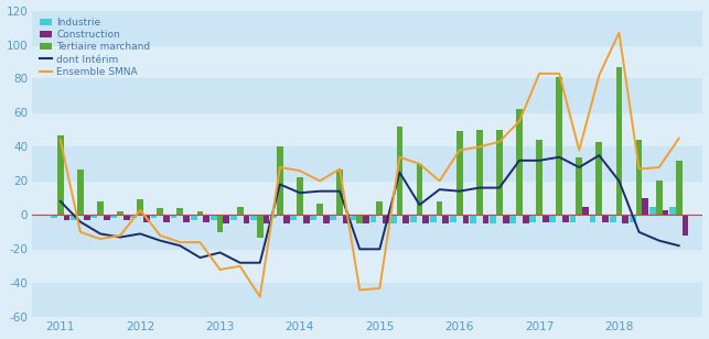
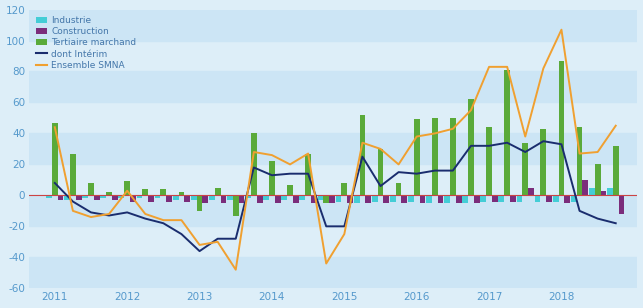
dont Intérim/2013: -22 -> -36
Ensemble SMNA/2015: -43 -> -25
dont Intérim/2018: 20 -> 33
